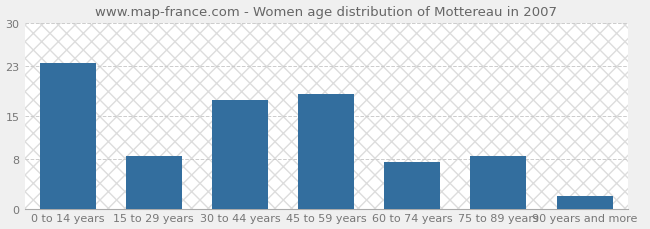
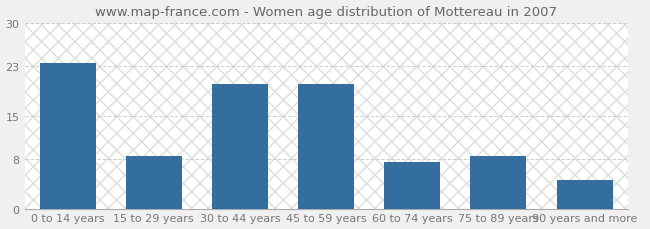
30 to 44 years: 17.5 -> 20.2
45 to 59 years: 18.5 -> 20.2
90 years and more: 2.0 -> 4.6
